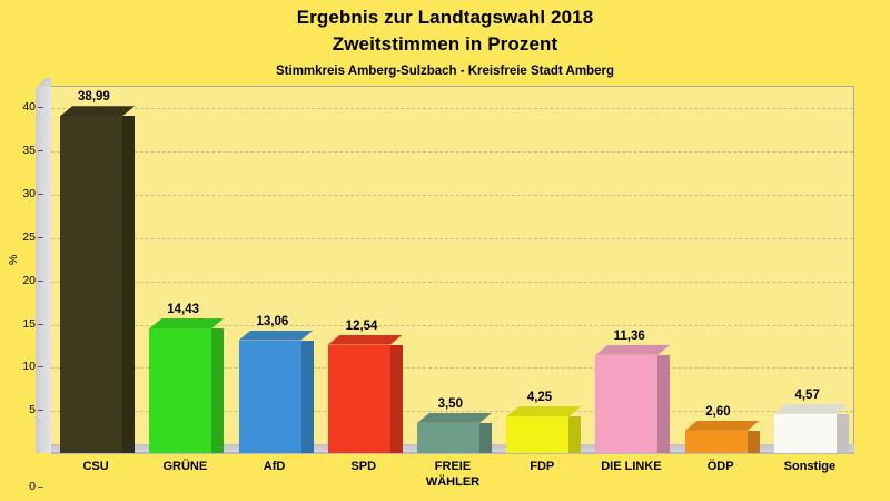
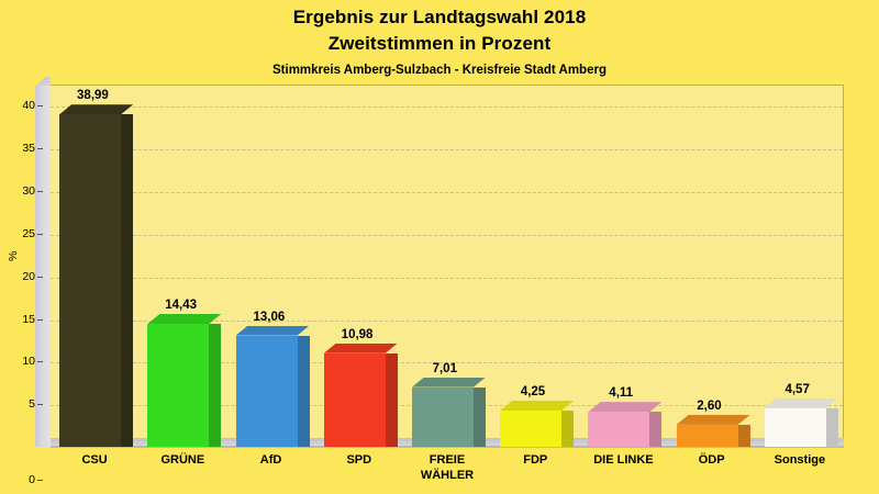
SPD: 12,54 -> 10,98
FREIE WÄHLER: 3,50 -> 7,01
DIE LINKE: 11,36 -> 4,11
